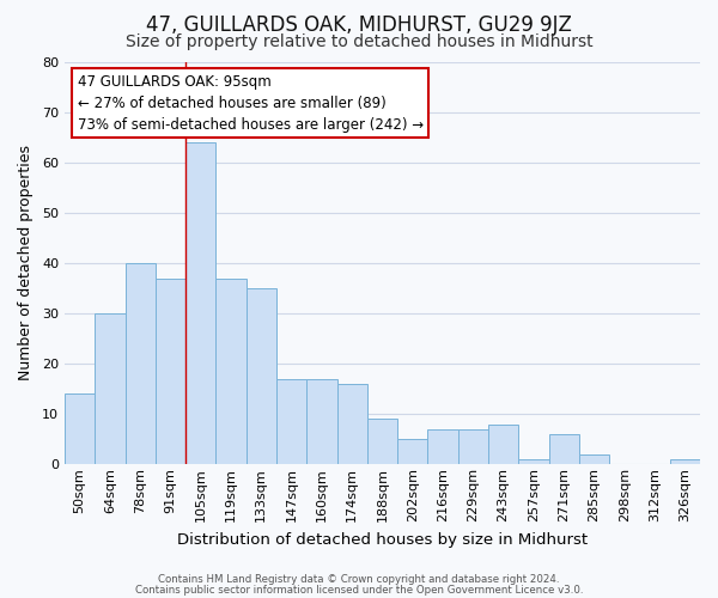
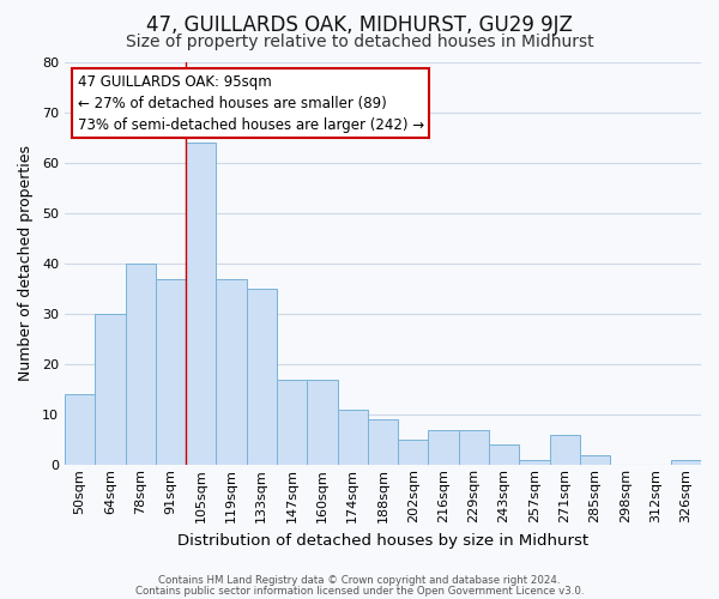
174sqm: 16 -> 11
243sqm: 8 -> 4
